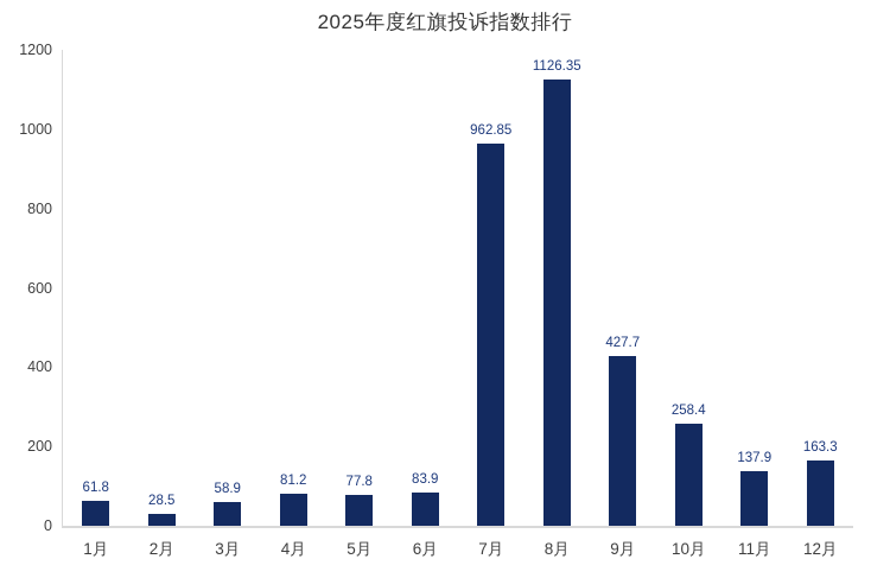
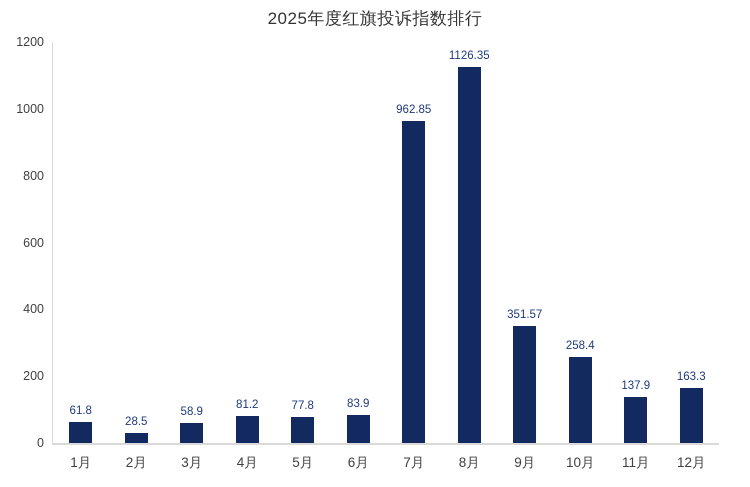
9月: 427.7 -> 351.57
